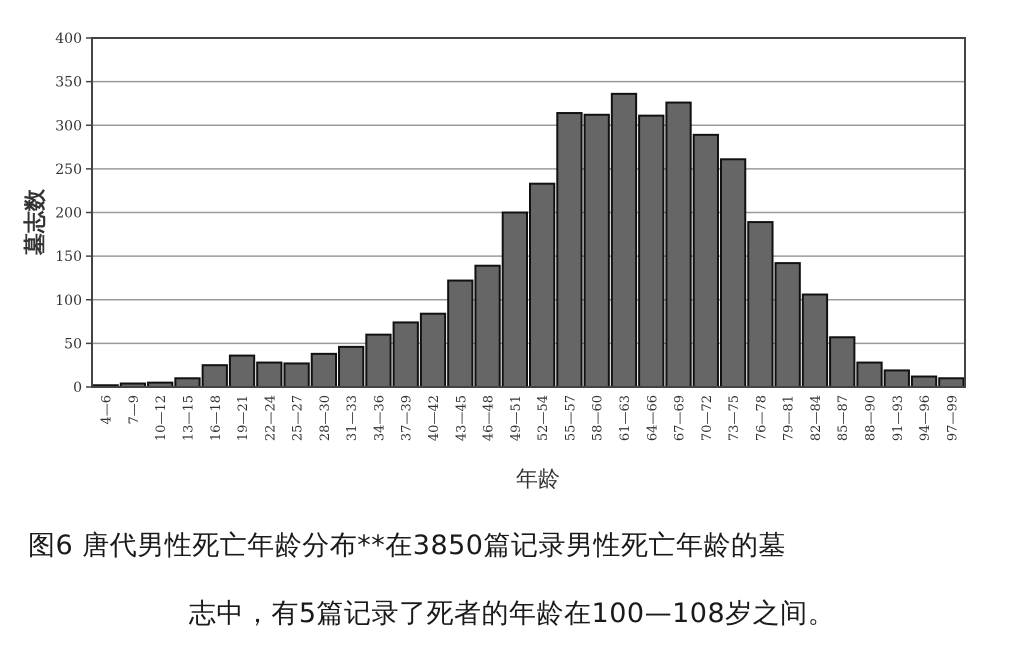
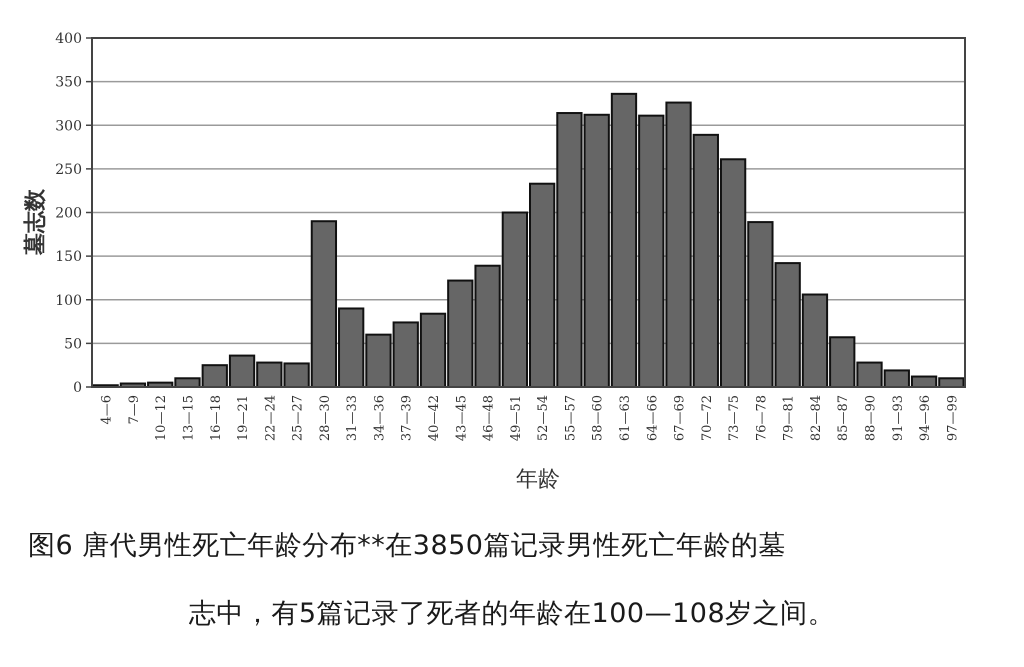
28—30: 40 -> 190
31—33: 50 -> 90
